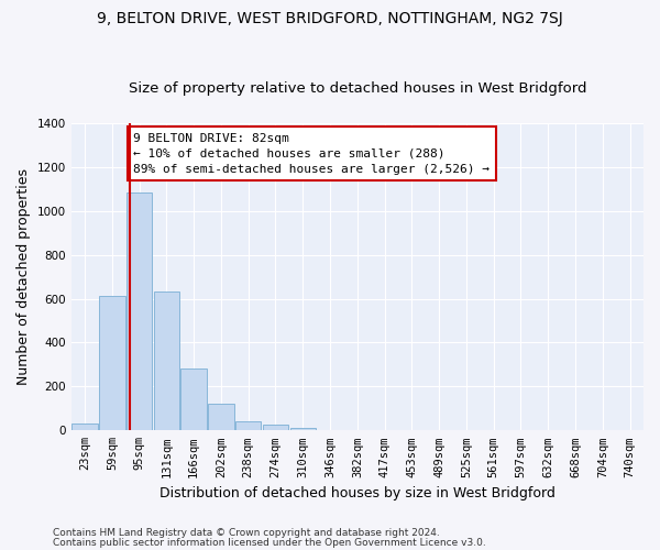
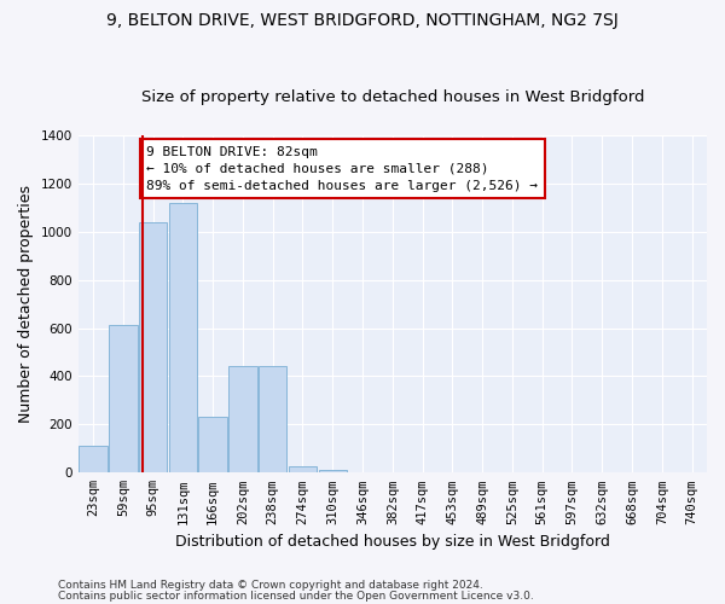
23sqm: 30 -> 110
95sqm: 1080 -> 1040
131sqm: 640 -> 1120
166sqm: 280 -> 230
202sqm: 120 -> 440
238sqm: 40 -> 440
